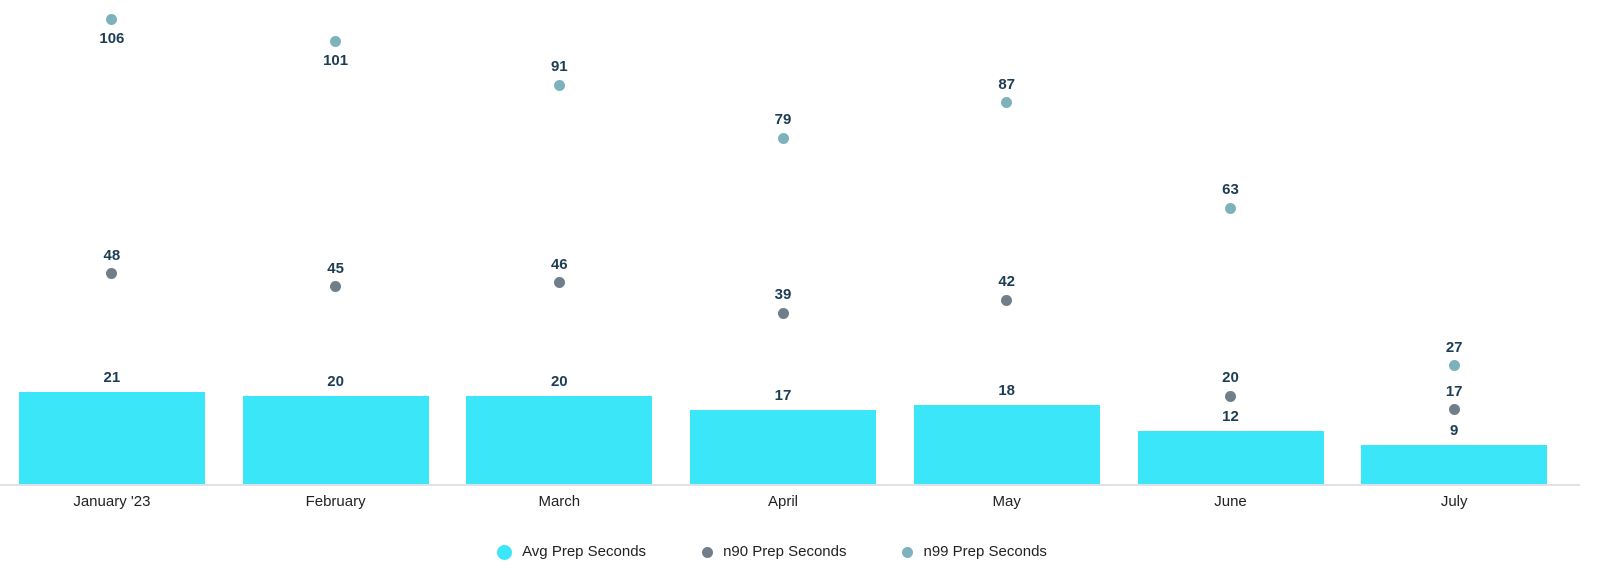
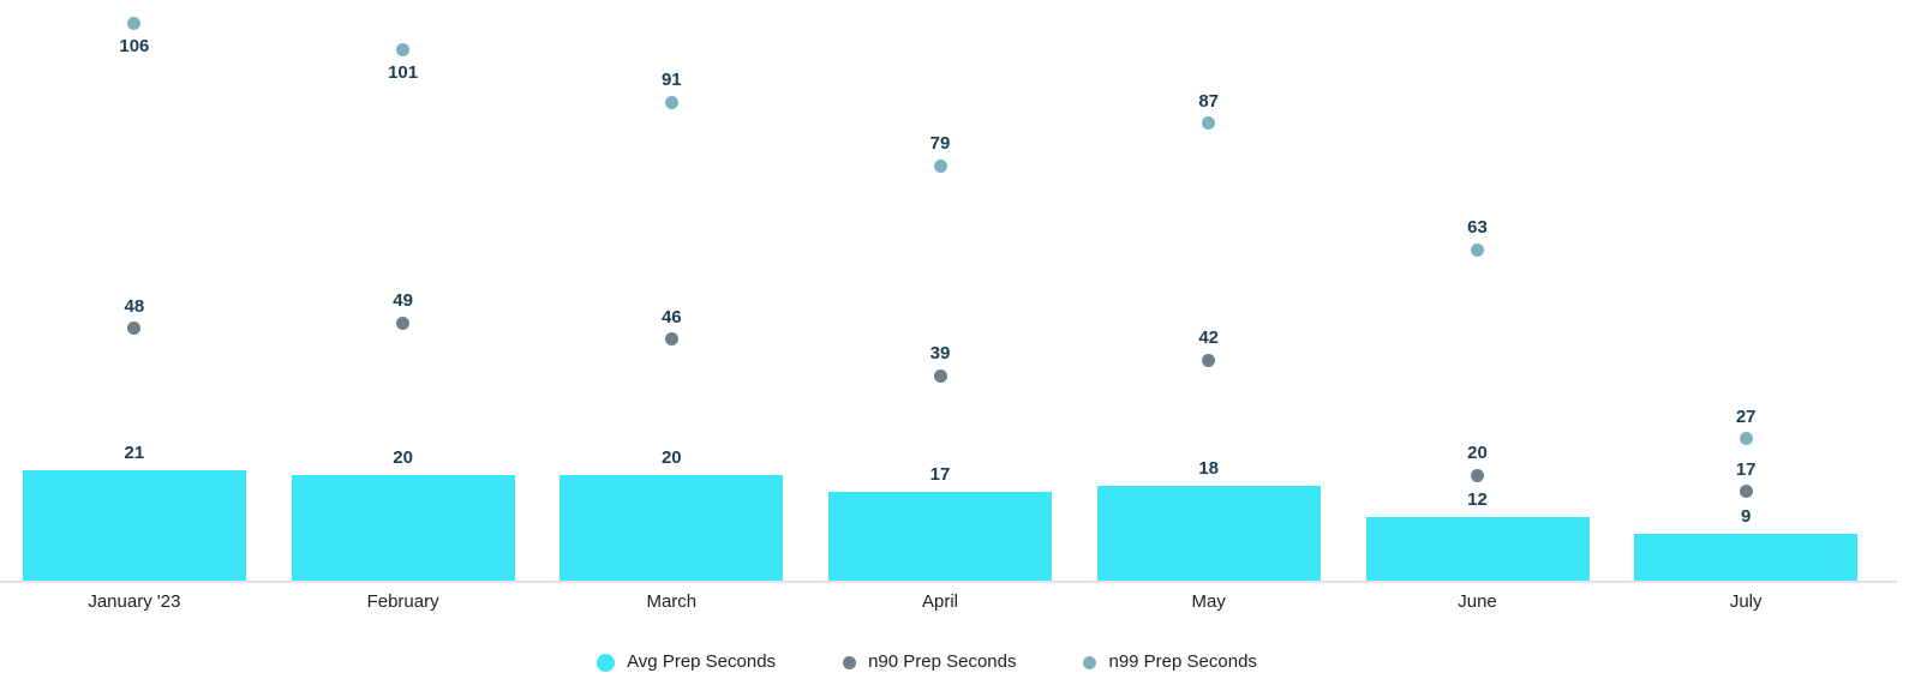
n90 Prep Seconds/February: 45 -> 49
